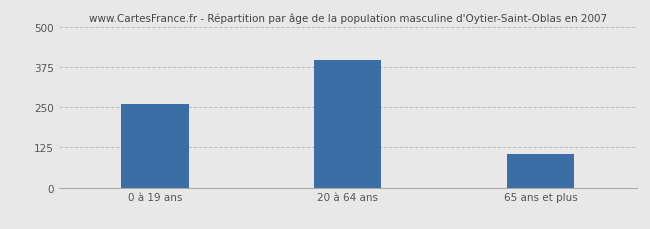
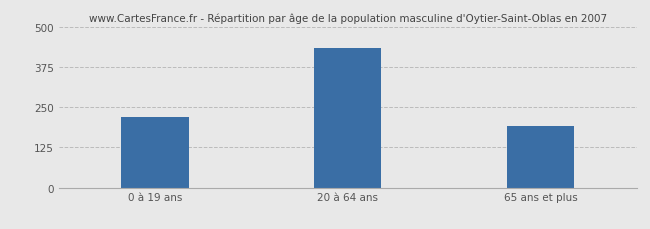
0 à 19 ans: 260 -> 220
20 à 64 ans: 395 -> 435
65 ans et plus: 105 -> 190
